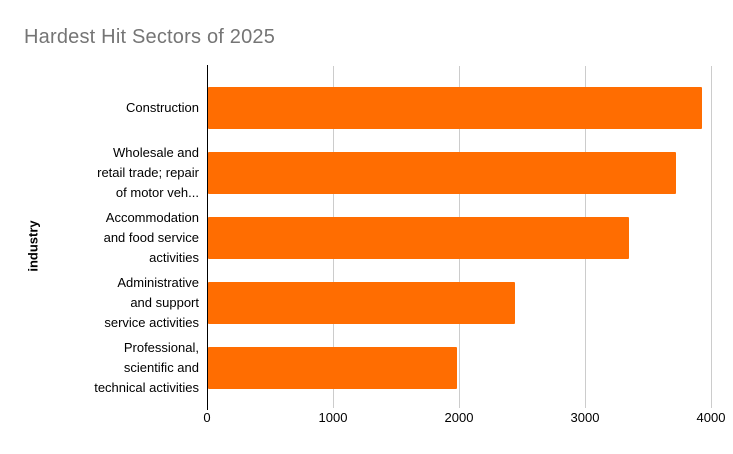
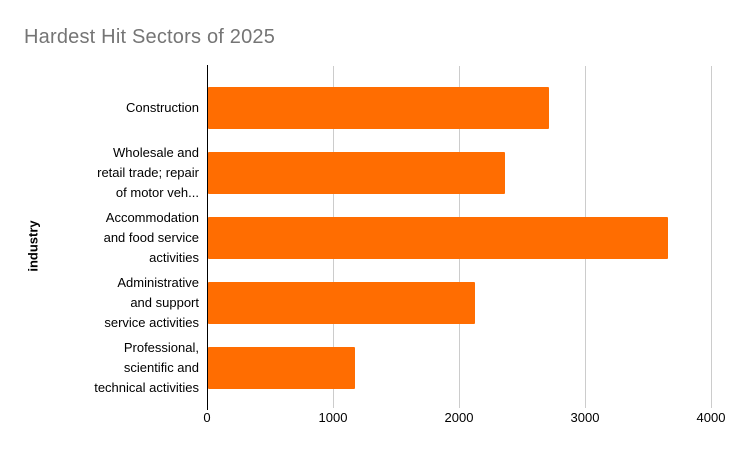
Construction: 3930 -> 2710
Wholesale and retail trade; repair of motor veh...: 3720 -> 2360
Accommodation and food service activities: 3350 -> 3660
Administrative and support service activities: 2440 -> 2120
Professional, scientific and technical activities: 1980 -> 1170
